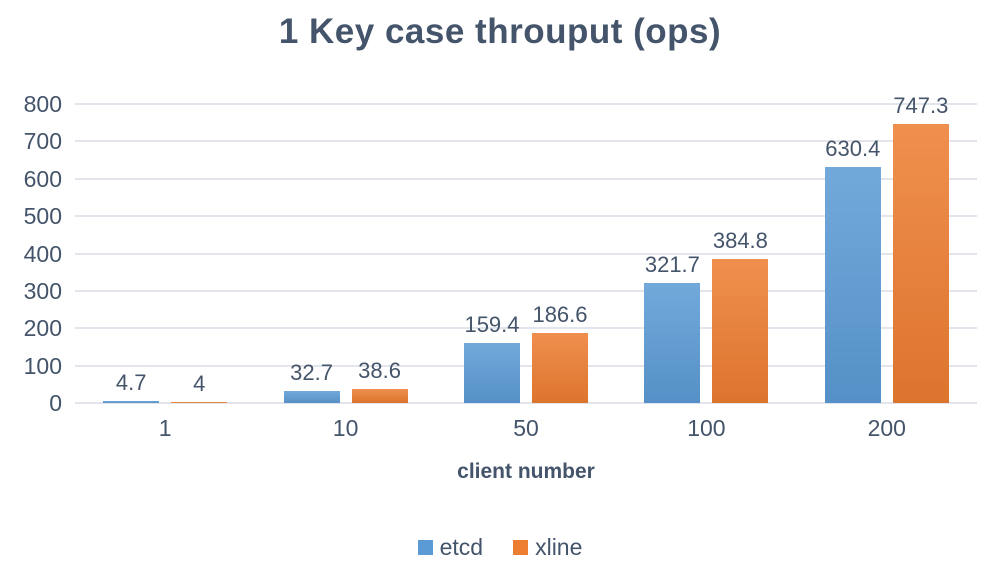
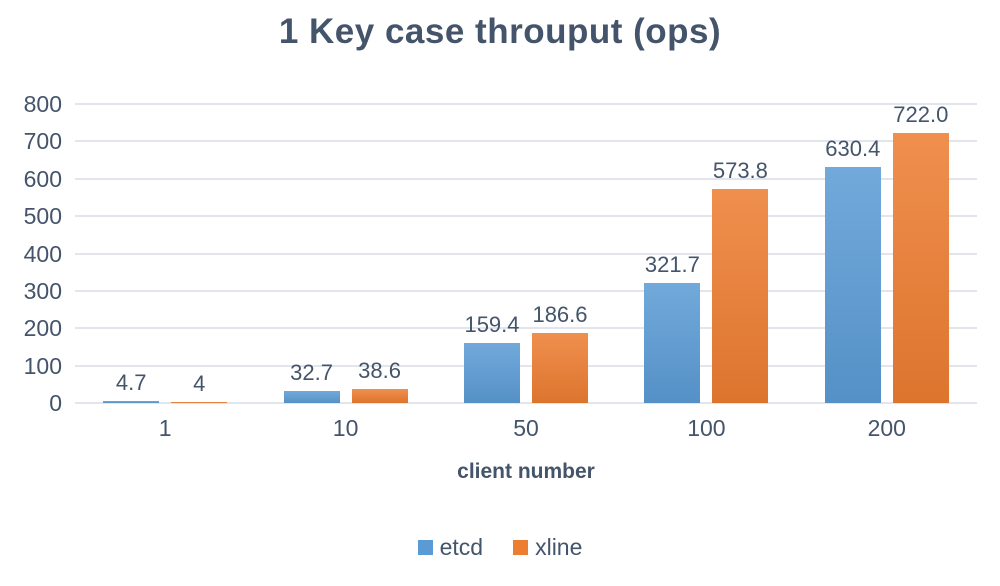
xline/100: 384.8 -> 573.8
xline/200: 747.3 -> 722.0
